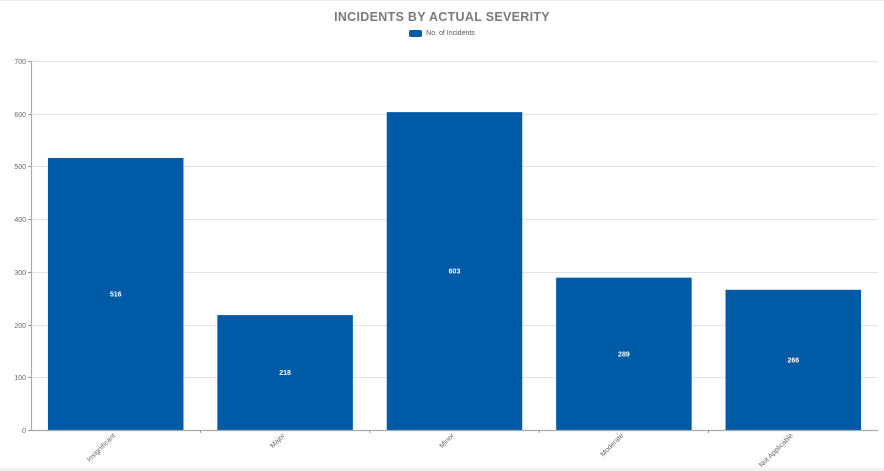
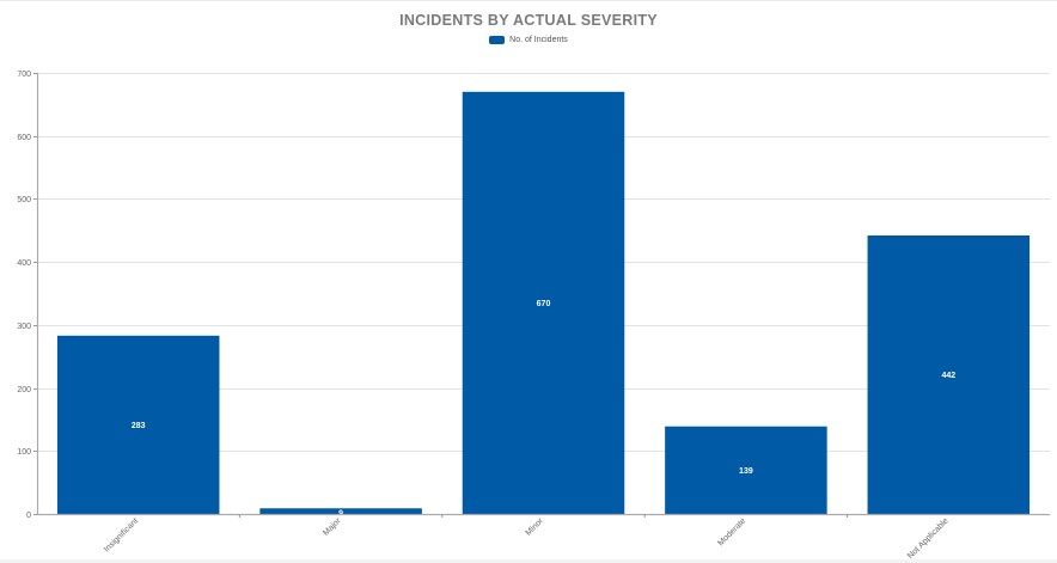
Insignificant: 516 -> 283
Major: 218 -> 9
Minor: 603 -> 670
Moderate: 289 -> 139
Not Applicable: 266 -> 442
